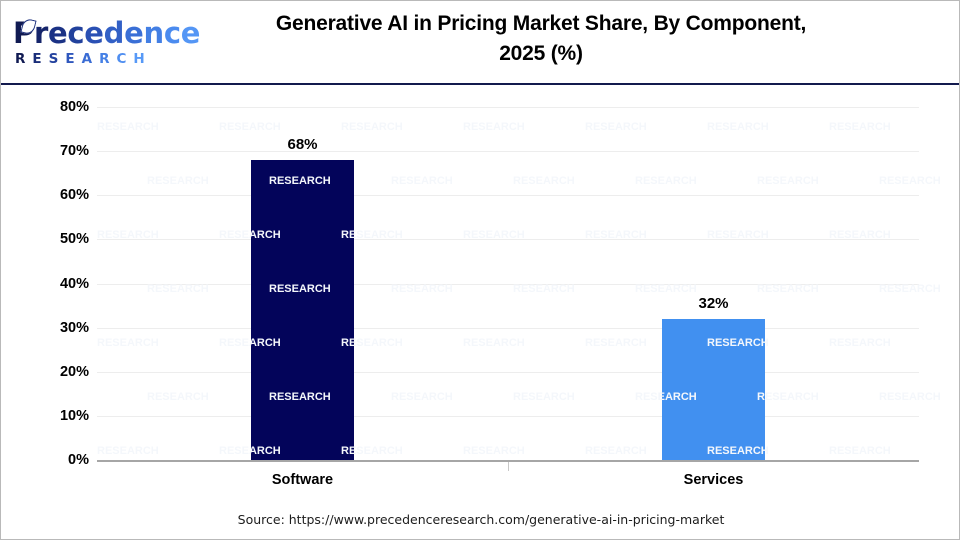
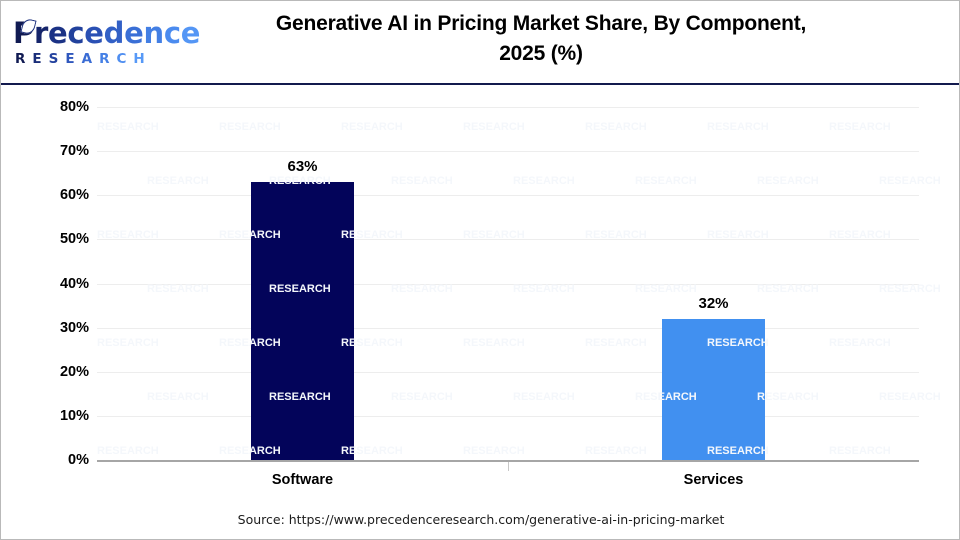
Software: 68% -> 63%
